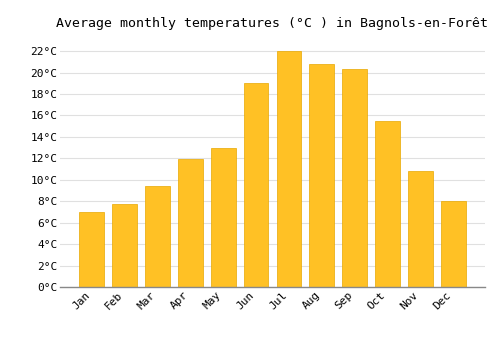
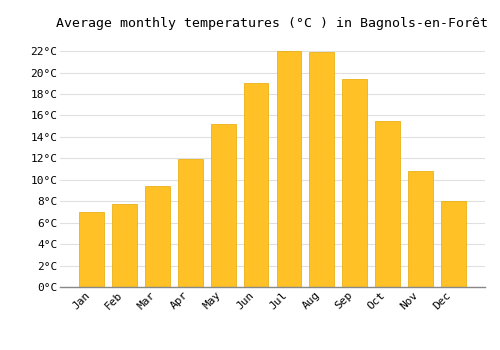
May: 13.0°C -> 15.2°C
Aug: 20.8°C -> 21.9°C
Sep: 20.3°C -> 19.4°C
